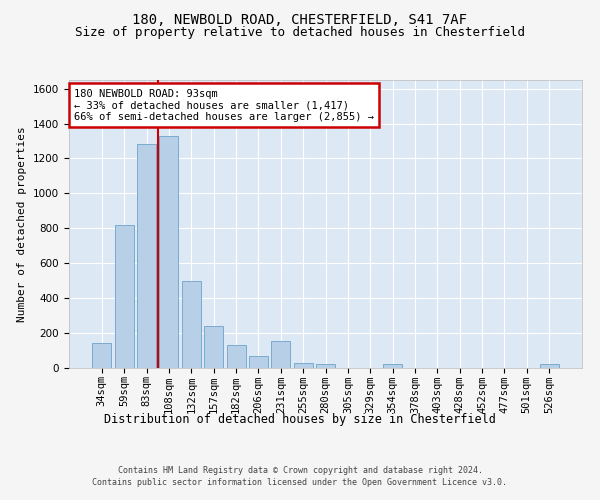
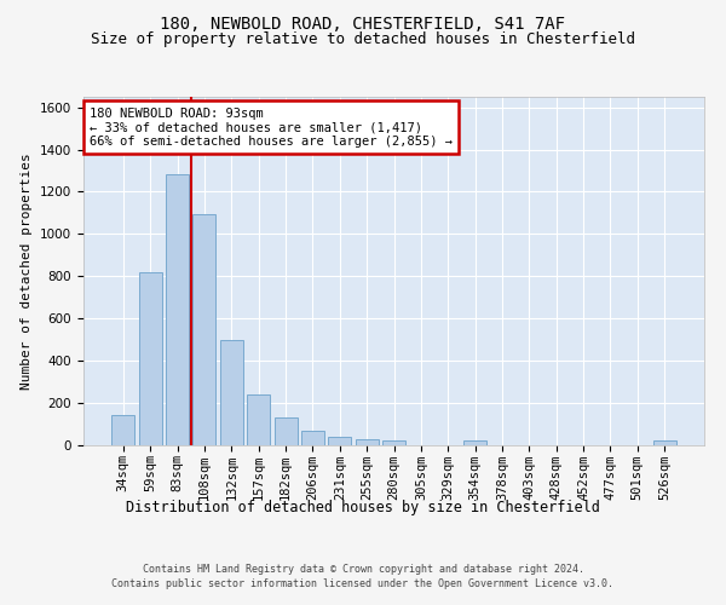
108sqm: 1330 -> 1100
231sqm: 150 -> 40
